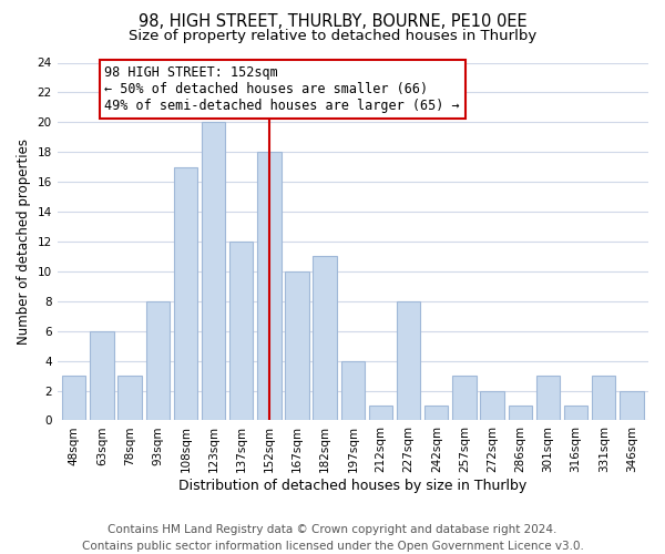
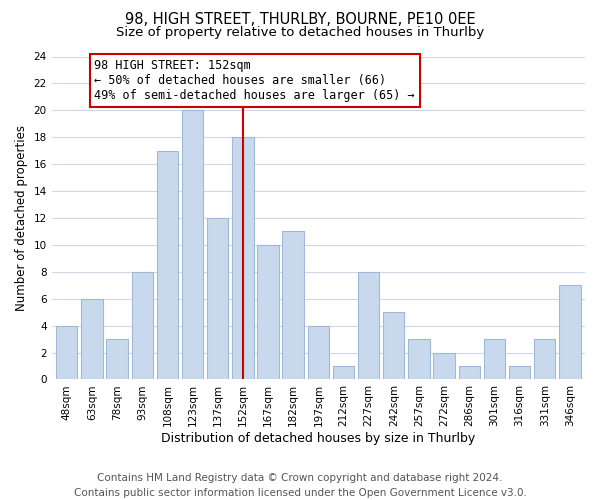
48sqm: 3 -> 4
242sqm: 1 -> 5
346sqm: 2 -> 7
